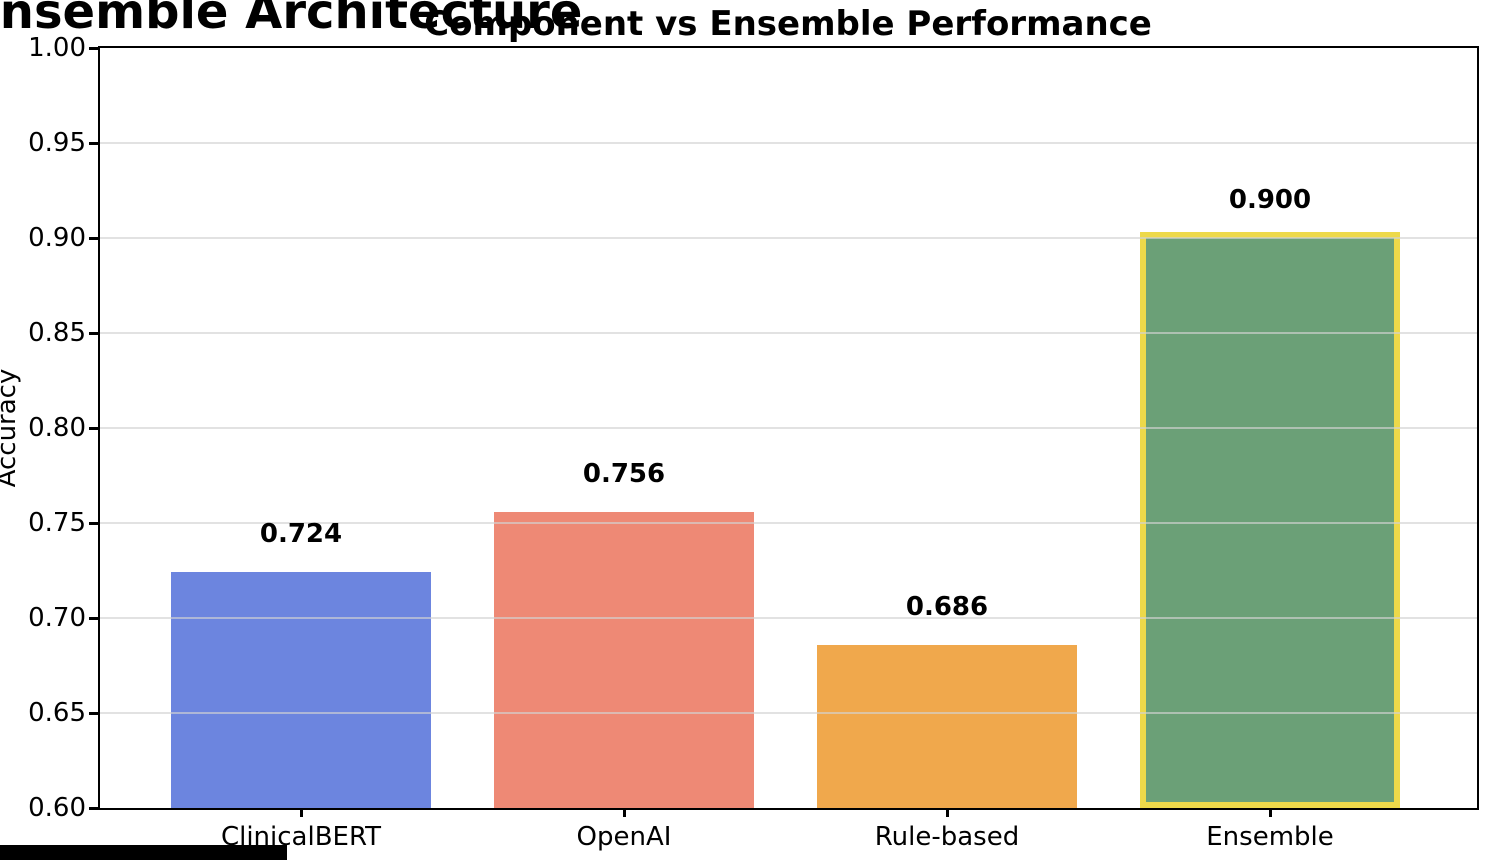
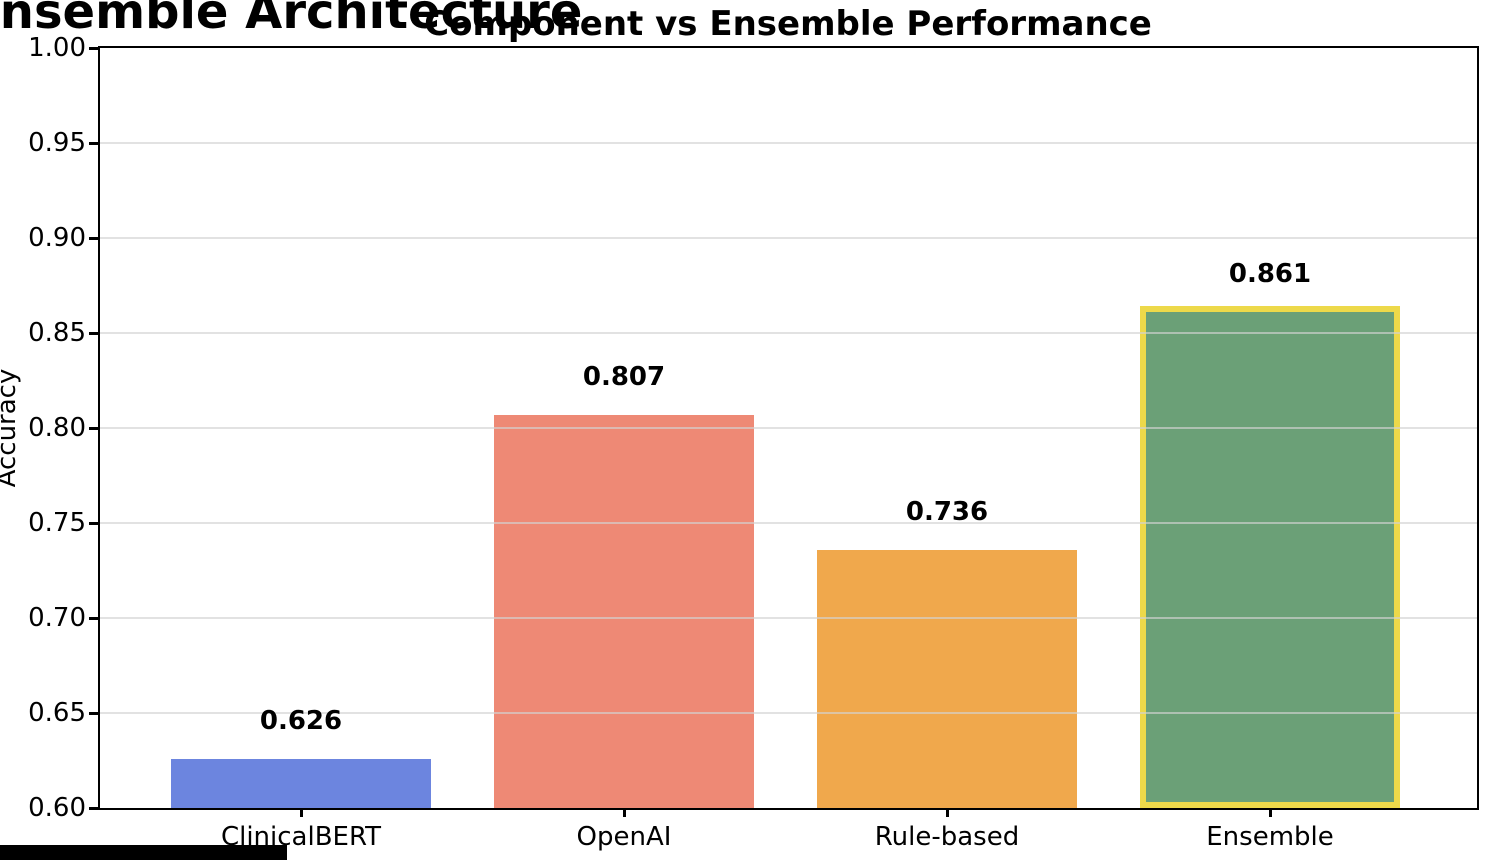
ClinicalBERT: 0.724 -> 0.626
OpenAI: 0.756 -> 0.807
Rule-based: 0.686 -> 0.736
Ensemble: 0.900 -> 0.861
